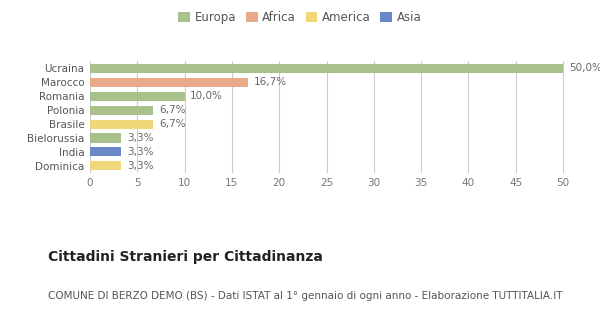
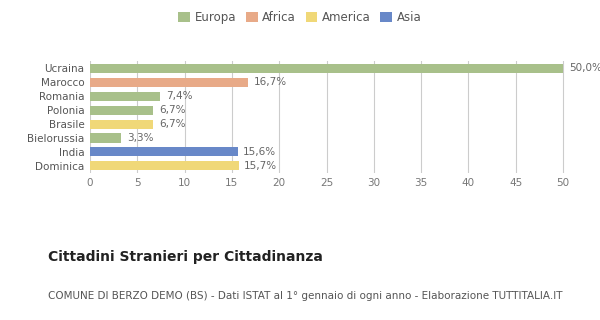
Romania: 10,0% -> 7,4%
India: 3,3% -> 15,6%
Dominica: 3,3% -> 15,7%
